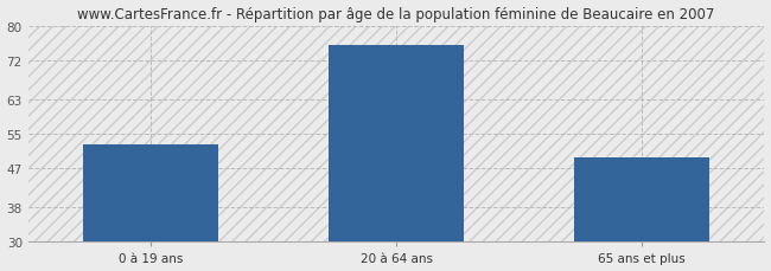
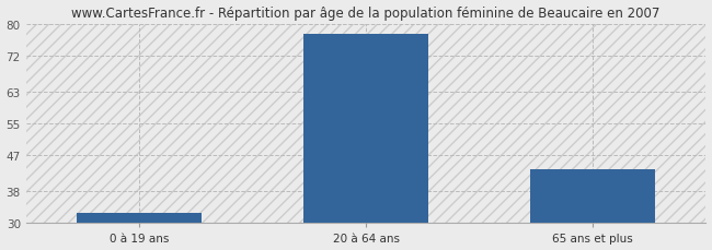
0 à 19 ans: 52.5 -> 32.5
20 à 64 ans: 75.5 -> 77.5
65 ans et plus: 49.5 -> 43.5
